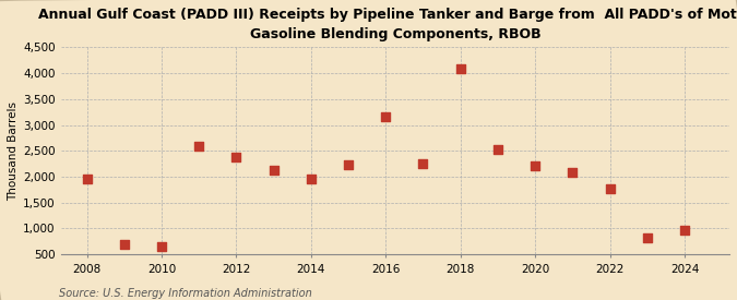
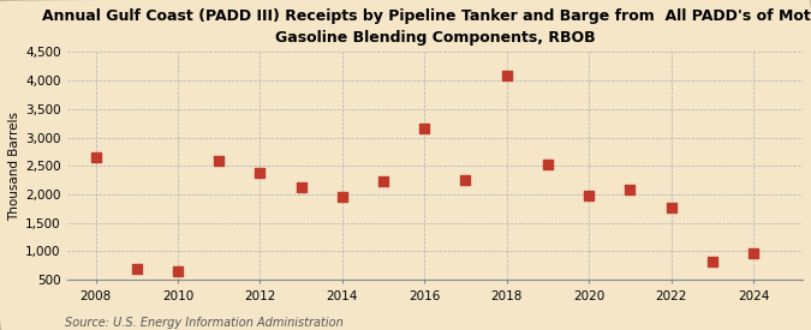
2008: 1,950 -> 2,650
2020: 2,200 -> 1,980
